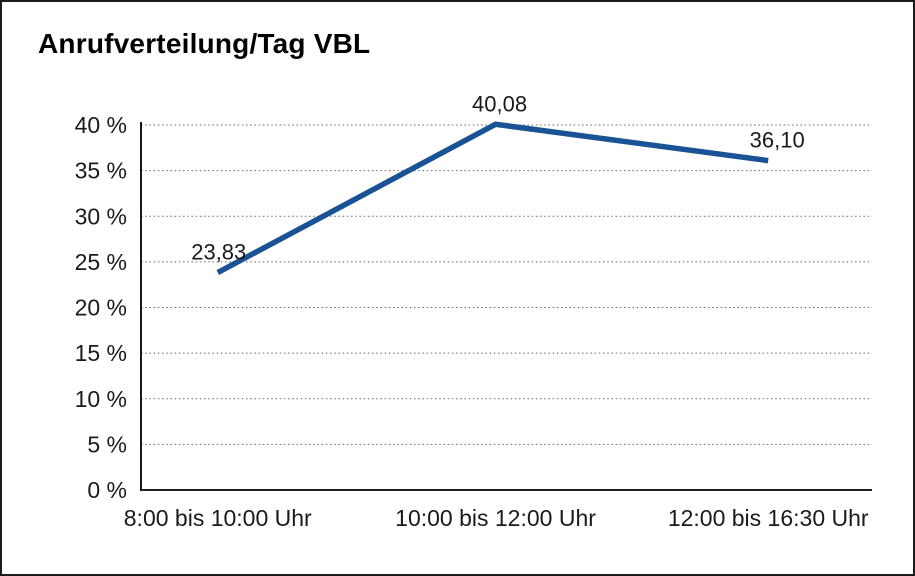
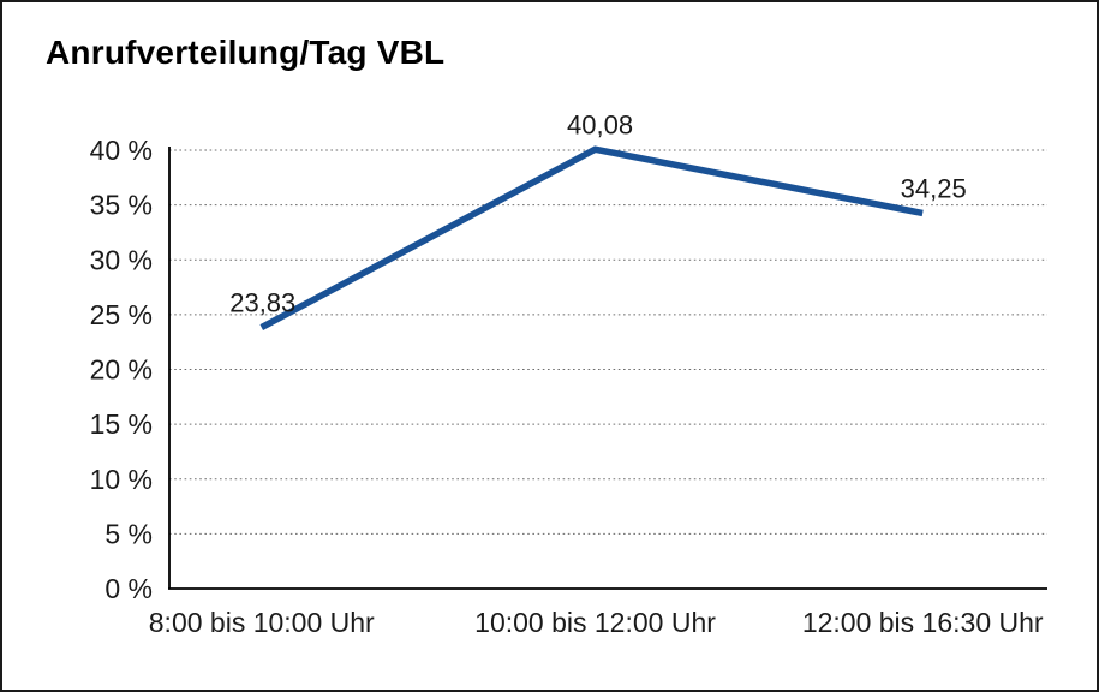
12:00 bis 16:30 Uhr: 36,10 -> 34,25
